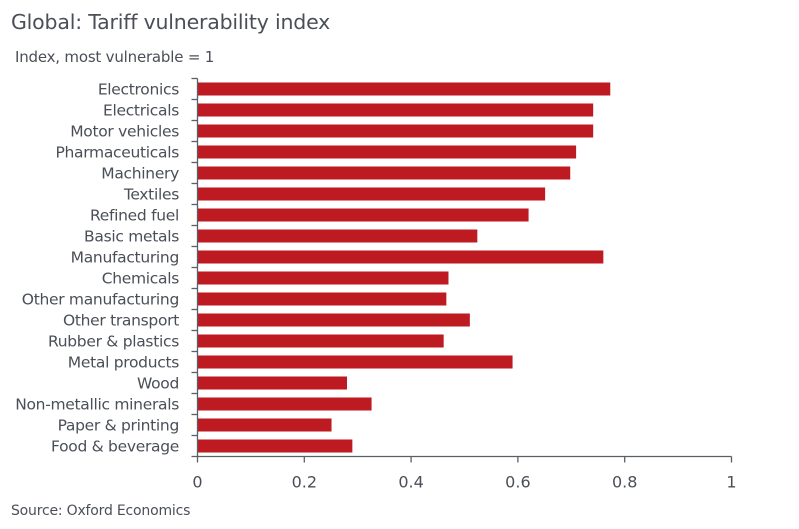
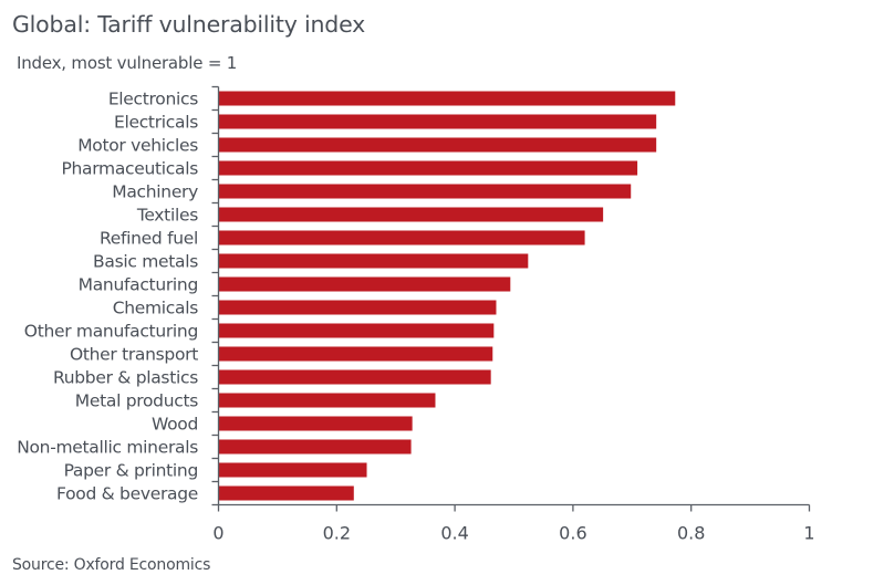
Manufacturing: 0.76 -> 0.49
Other transport: 0.51 -> 0.46
Metal products: 0.59 -> 0.37
Wood: 0.28 -> 0.33
Food & beverage: 0.29 -> 0.23
